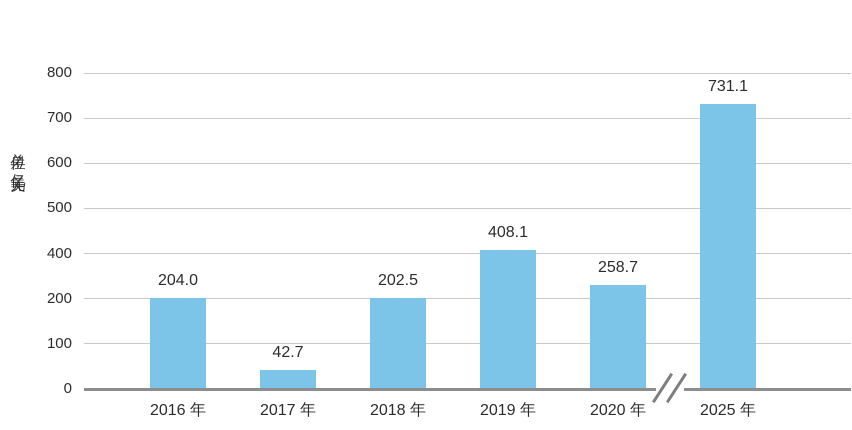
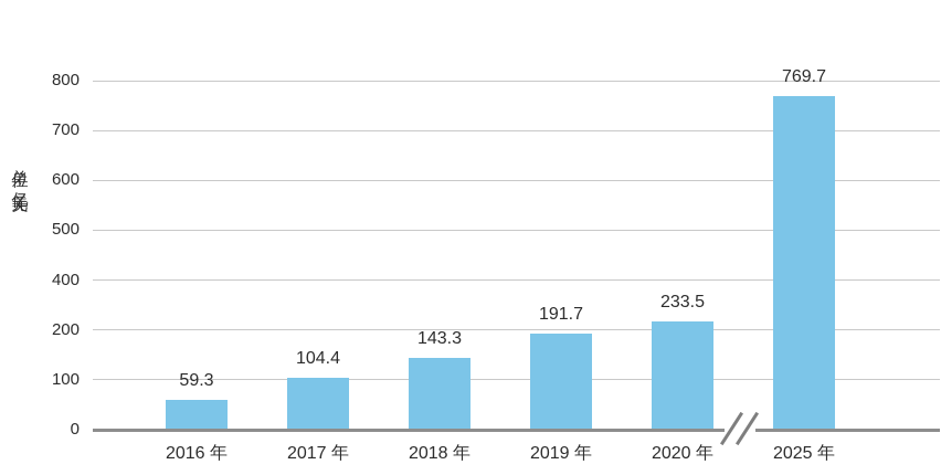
2016 年: 204.0 -> 59.3
2017 年: 42.7 -> 104.4
2018 年: 202.5 -> 143.3
2019 年: 408.1 -> 191.7
2020 年: 258.7 -> 233.5
2025 年: 731.1 -> 769.7
